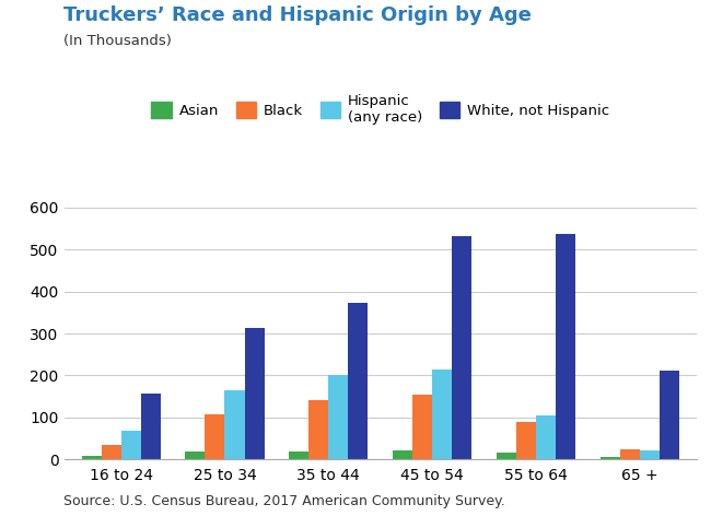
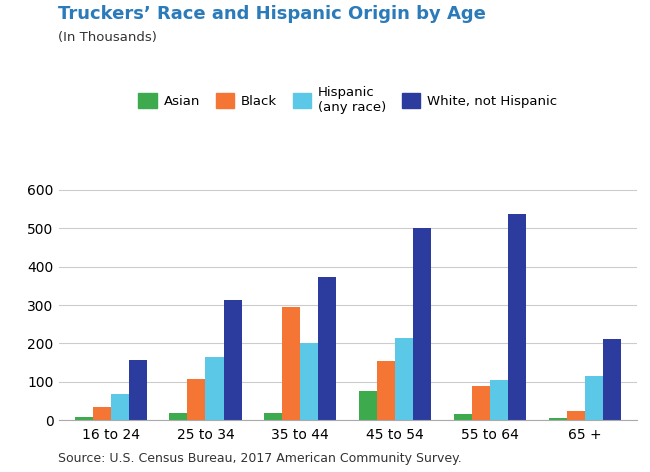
Black/35 to 44: 140 -> 295
Asian/45 to 54: 22 -> 75
White, not Hispanic/45 to 54: 532 -> 500
Hispanic (any race)/65 +: 22 -> 115
